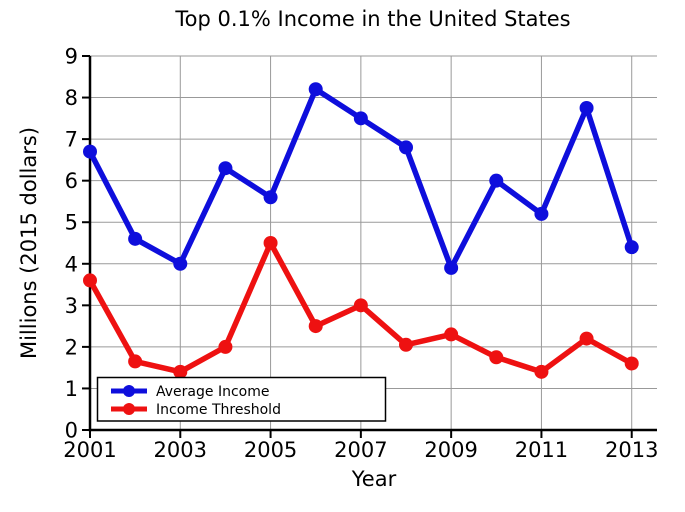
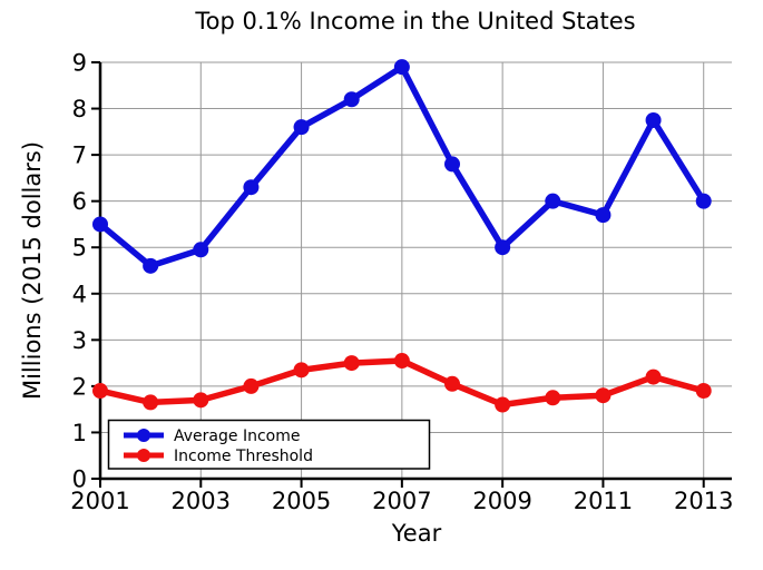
Average Income/2001: 6.7 -> 5.5
Income Threshold/2001: 3.6 -> 1.9
Average Income/2003: 4.0 -> 5.0
Income Threshold/2003: 1.4 -> 1.7
Average Income/2005: 5.6 -> 7.6
Income Threshold/2005: 4.5 -> 2.4
Average Income/2007: 7.5 -> 8.9
Income Threshold/2007: 3.0 -> 2.5
Average Income/2009: 3.9 -> 5.0
Income Threshold/2009: 2.3 -> 1.6
Average Income/2011: 5.2 -> 5.7
Income Threshold/2011: 1.4 -> 1.8
Average Income/2013: 4.4 -> 6.0
Income Threshold/2013: 1.6 -> 1.9
